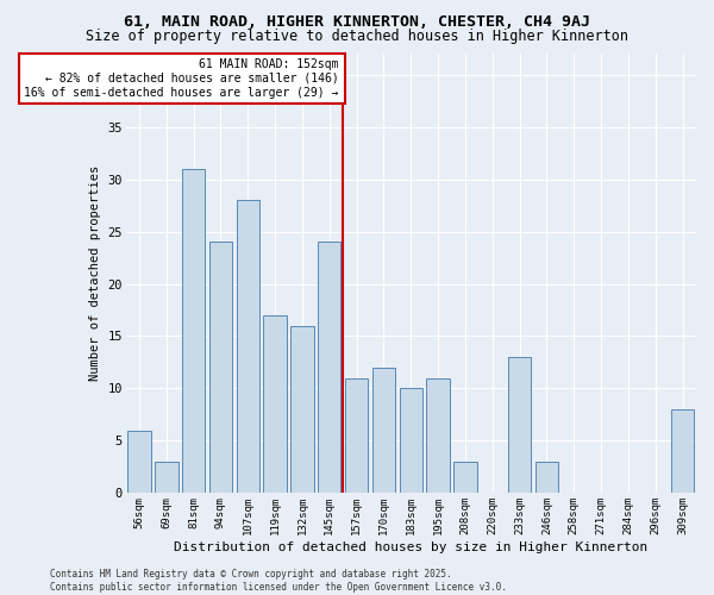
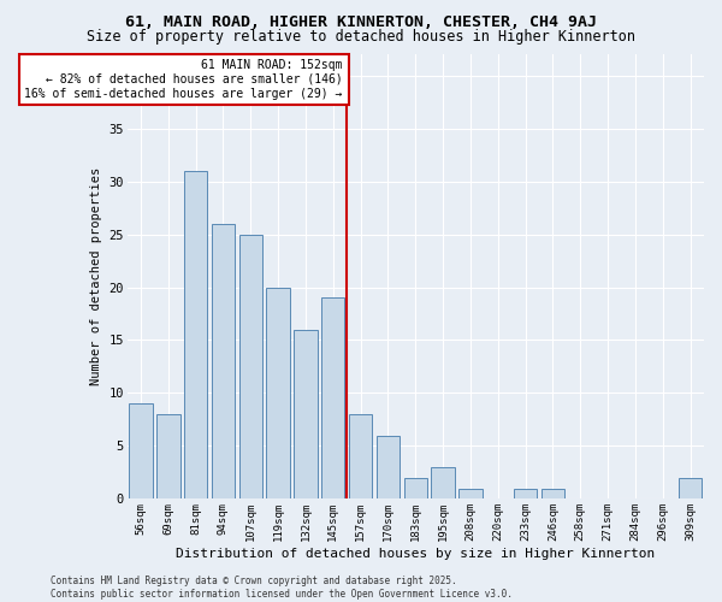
56sqm: 6 -> 9
69sqm: 3 -> 8
94sqm: 24 -> 26
107sqm: 28 -> 25
119sqm: 17 -> 20
145sqm: 24 -> 19
157sqm: 11 -> 8
170sqm: 12 -> 6
183sqm: 10 -> 2
195sqm: 11 -> 3
208sqm: 3 -> 1
233sqm: 13 -> 1
246sqm: 3 -> 1
309sqm: 8 -> 2
